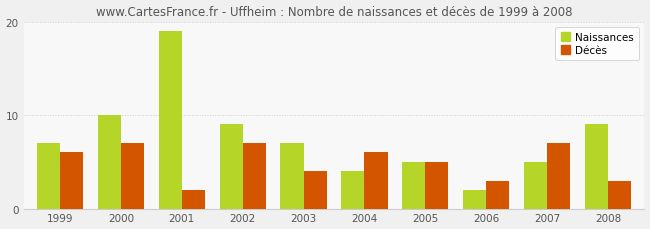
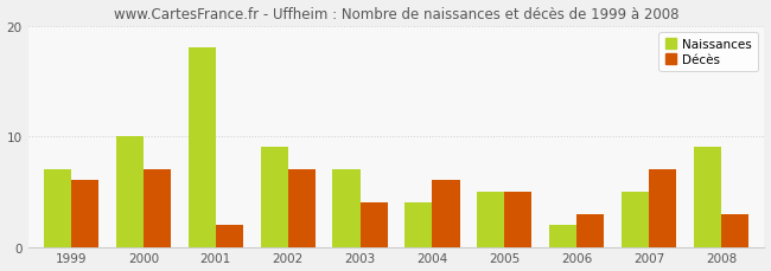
Naissances/2001: 19 -> 18
